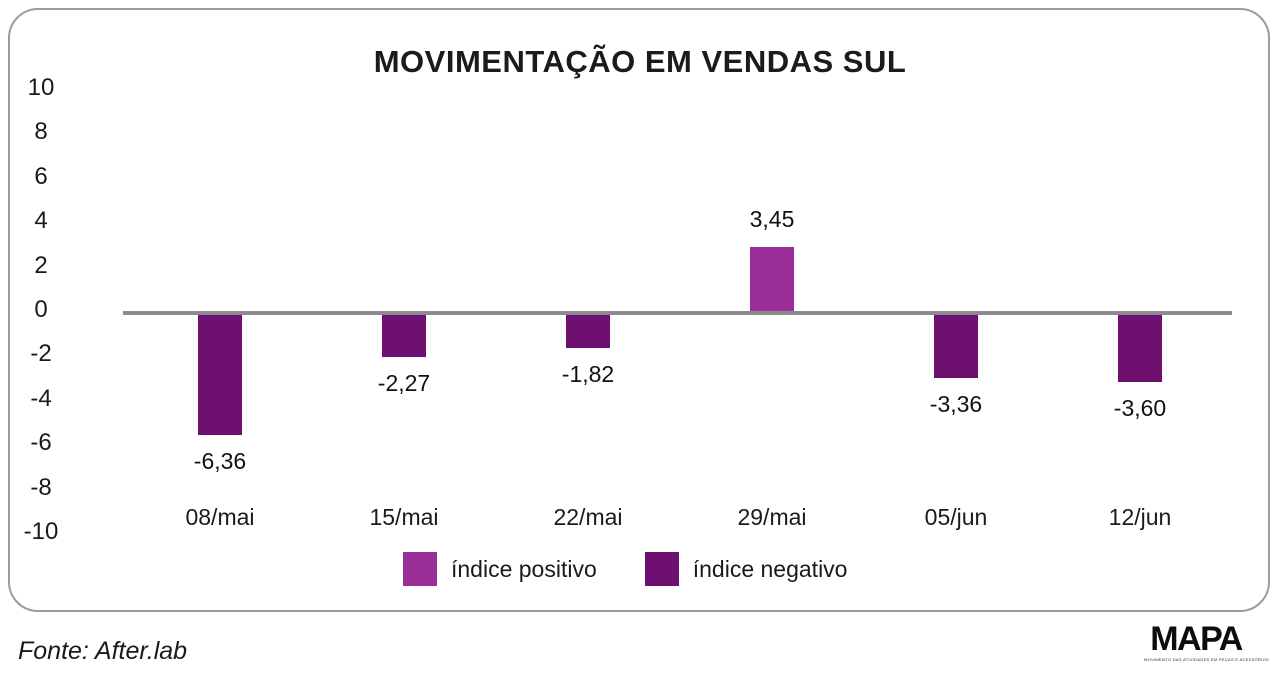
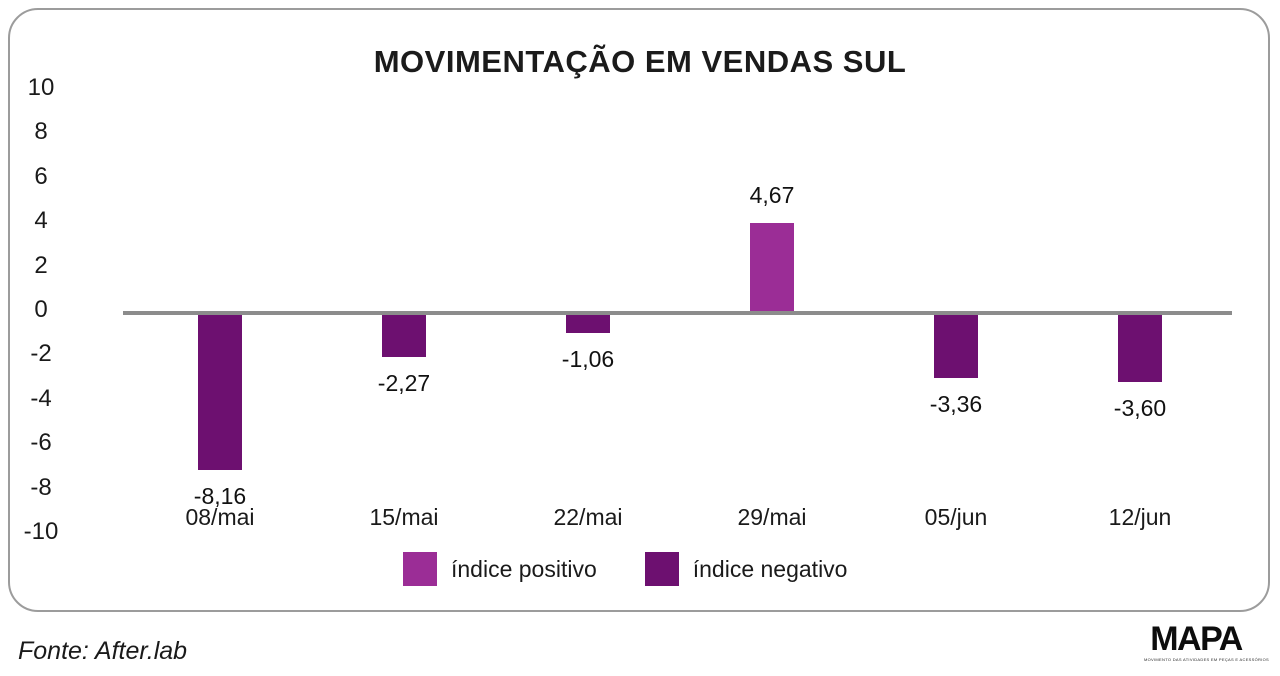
08/mai: -6,36 -> -8,16
22/mai: -1,82 -> -1,06
29/mai: 3,45 -> 4,67
